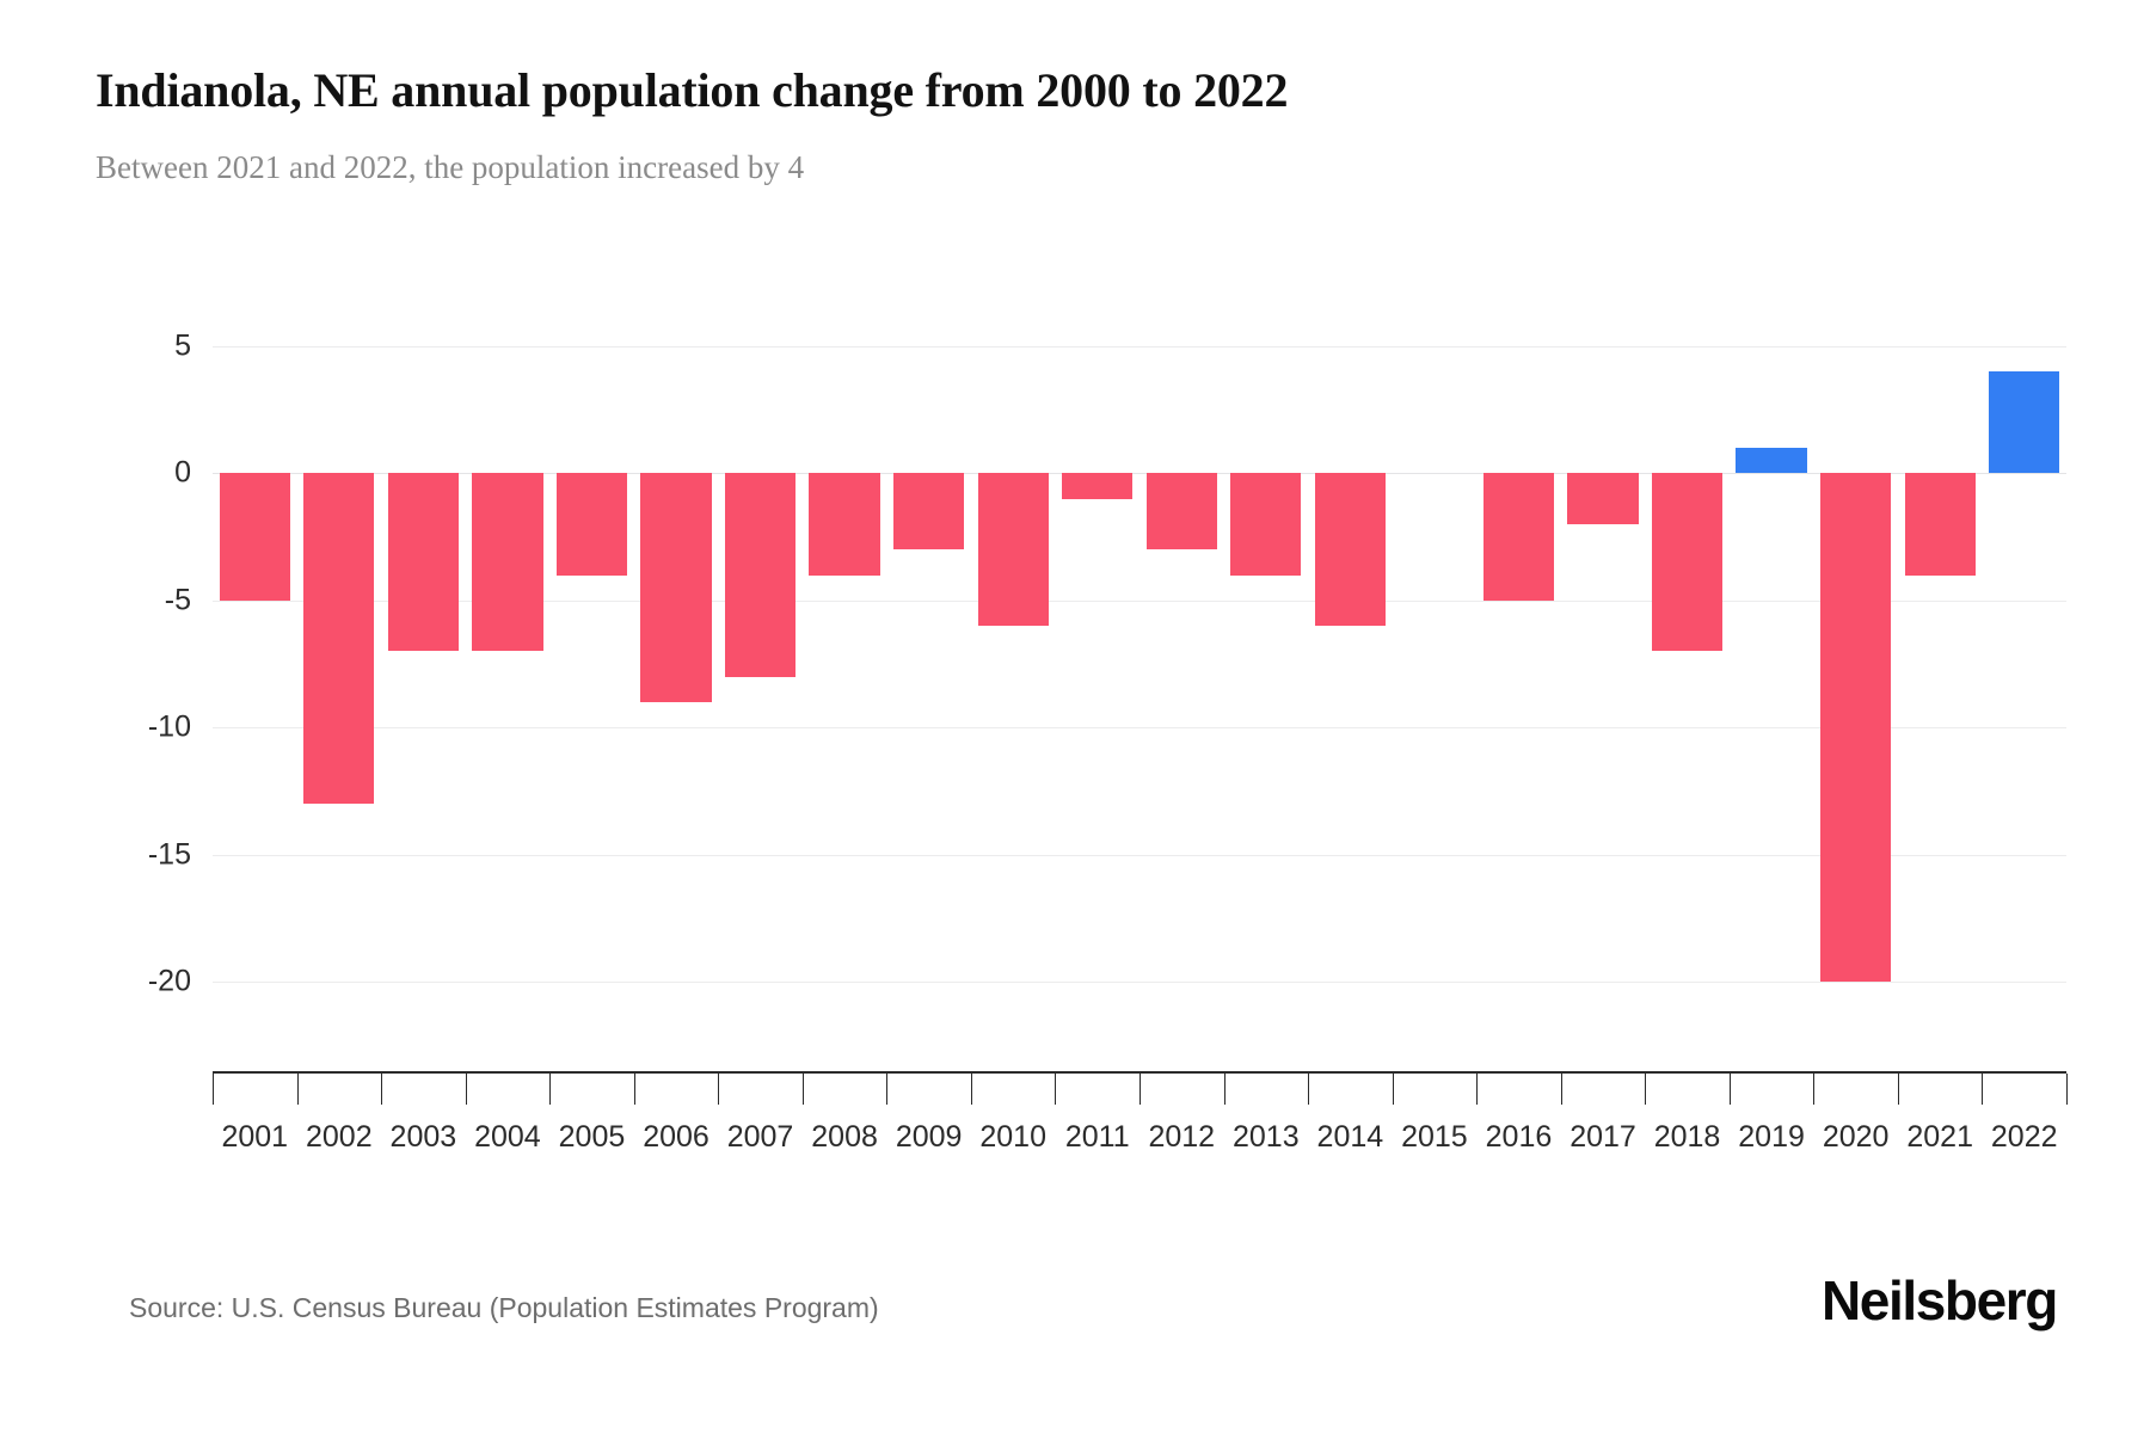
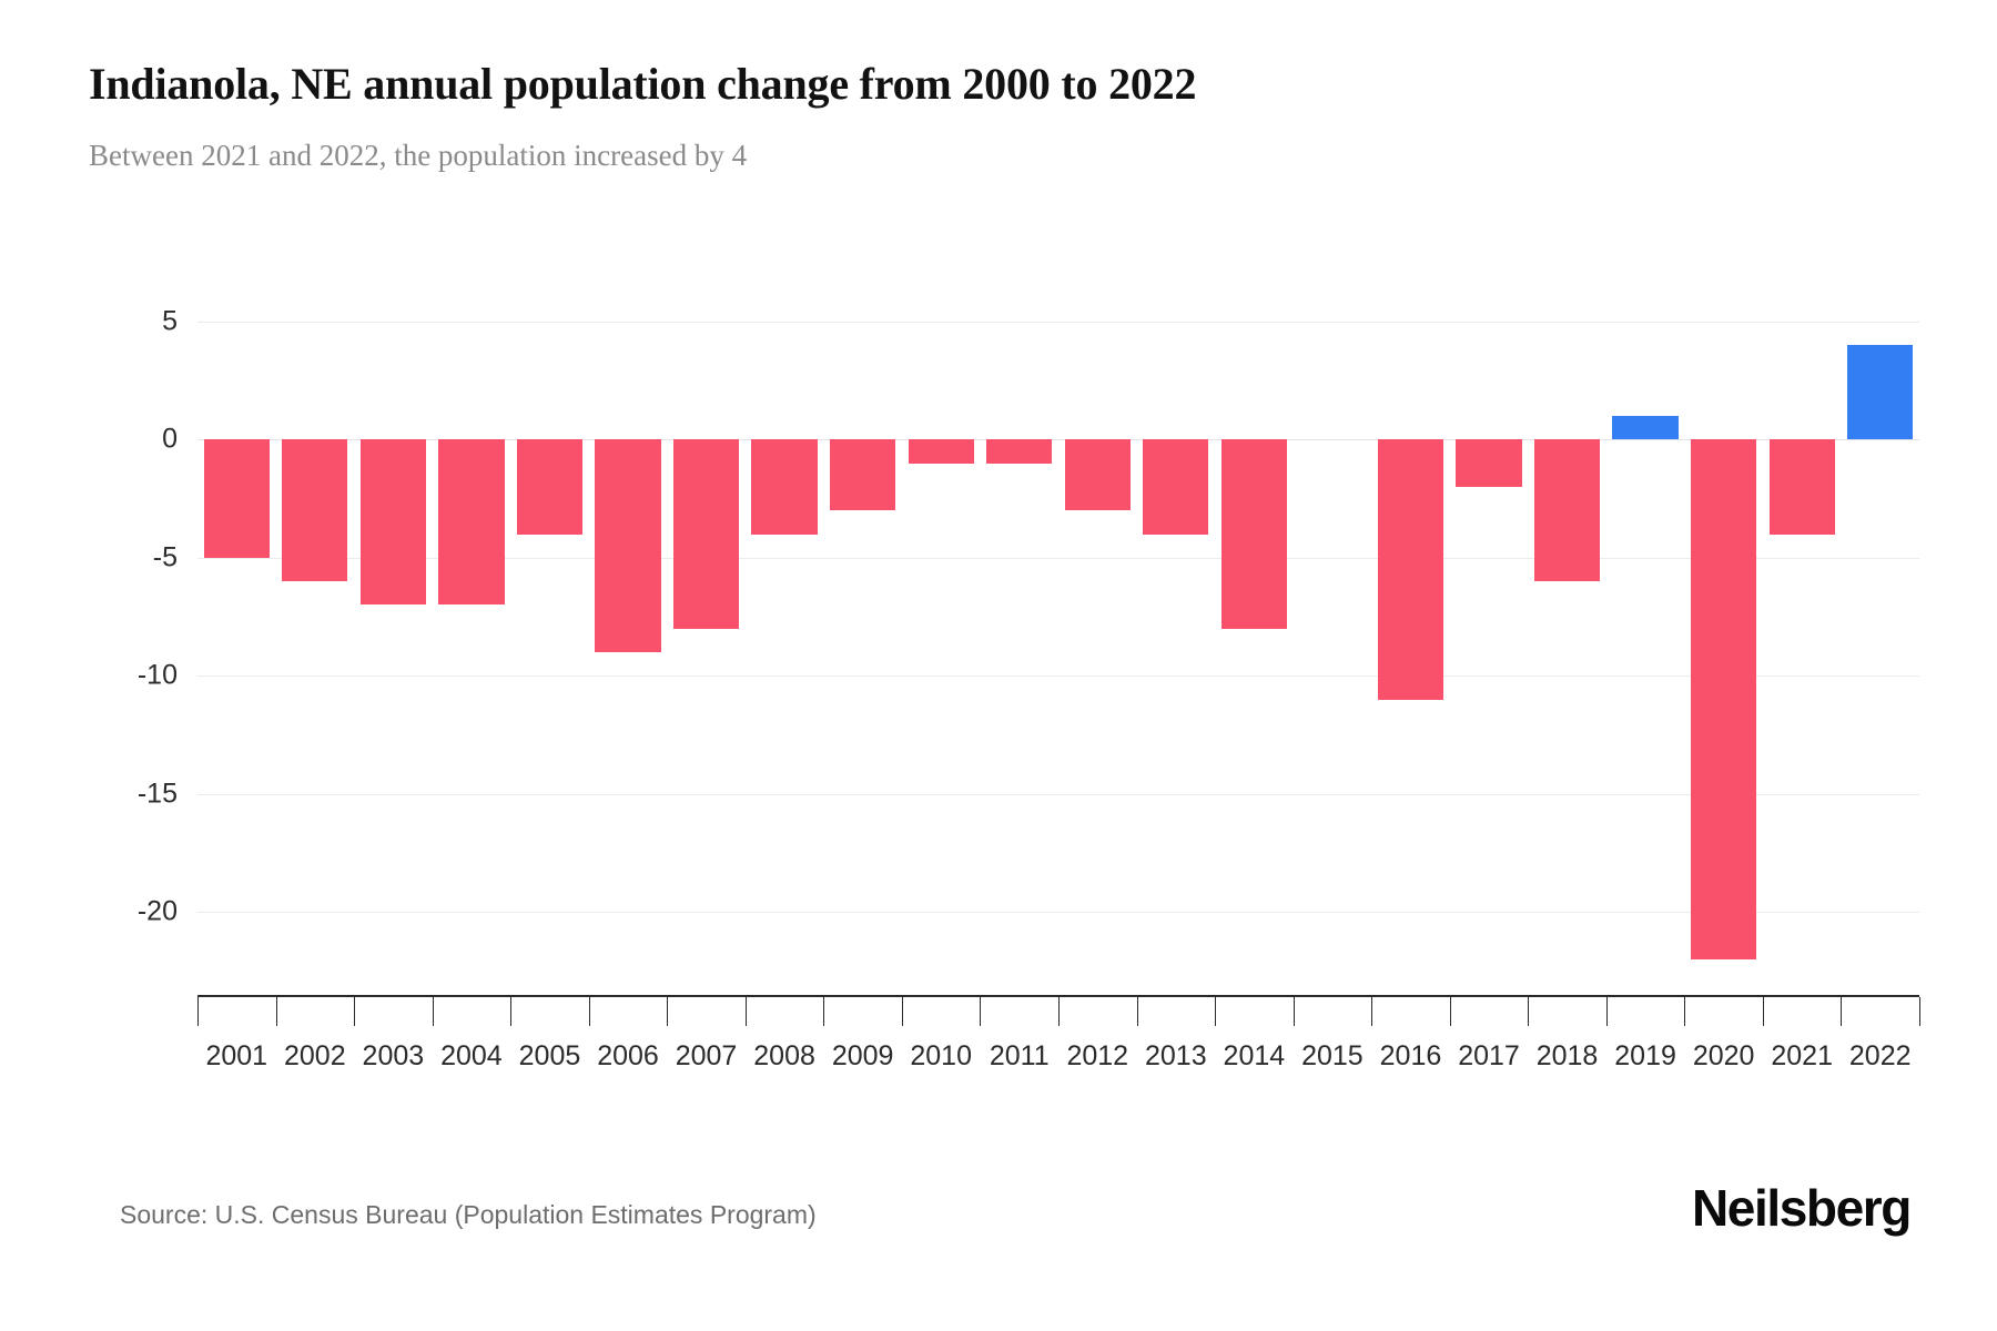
2002: -13 -> -6
2010: -6 -> -1
2014: -6 -> -8
2016: -5 -> -11
2018: -7 -> -6
2020: -20 -> -22
